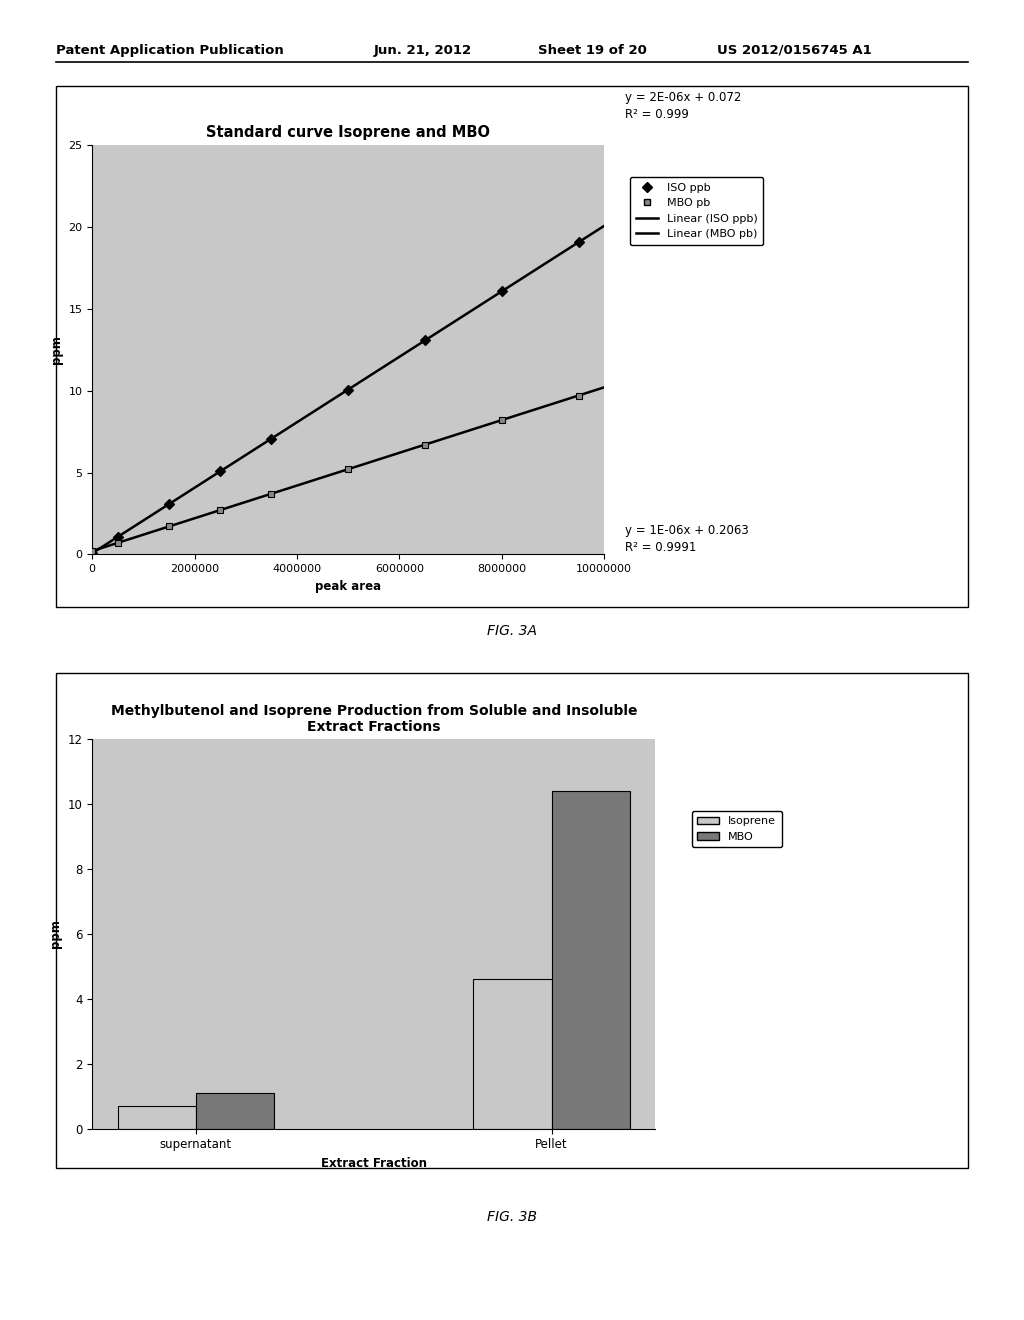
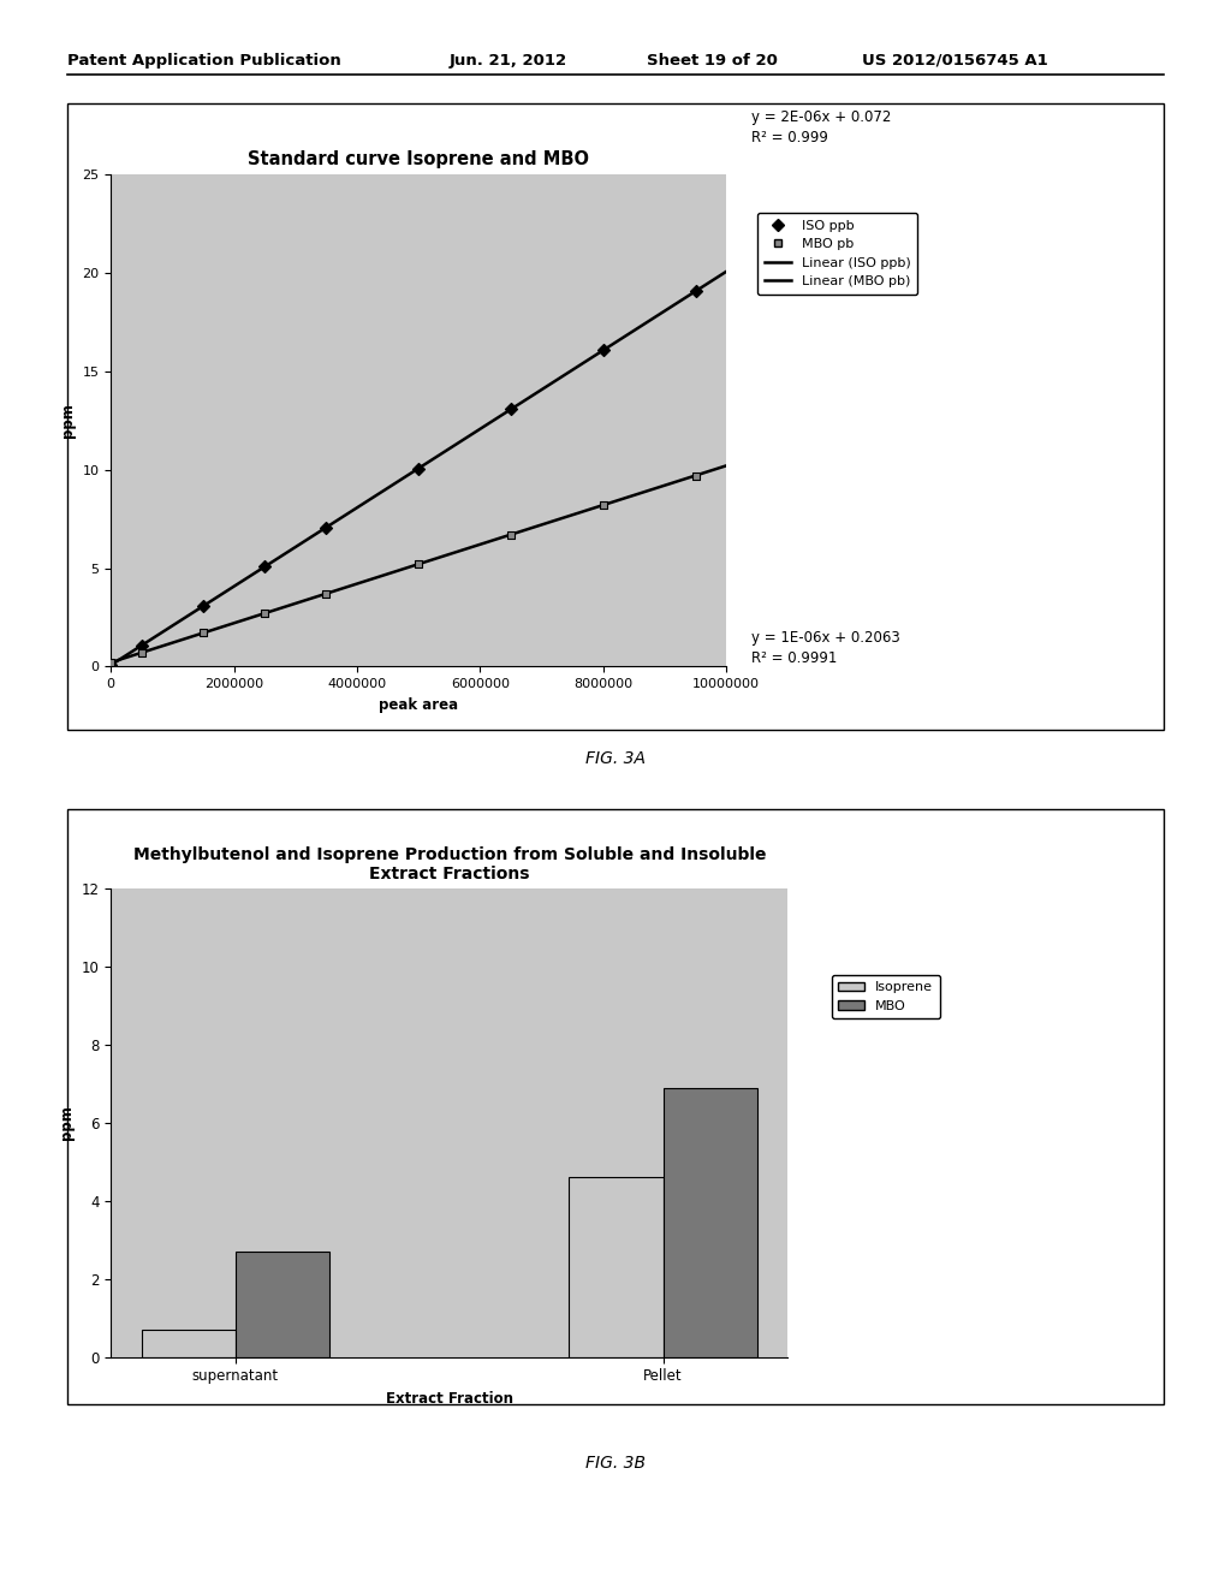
MBO/supernatant: 1.1 -> 2.7
MBO/Pellet: 10.4 -> 6.9
